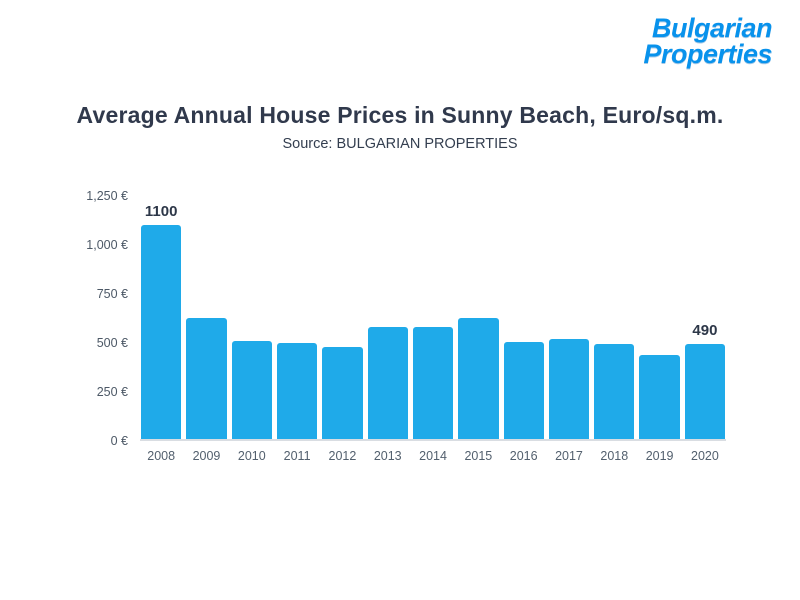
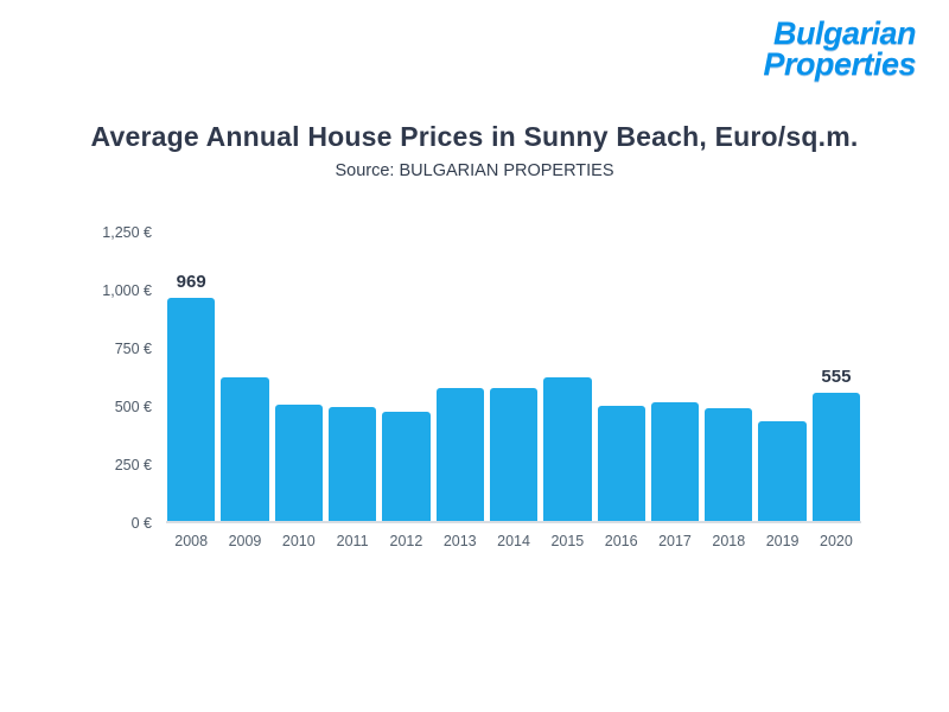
2008: 1100 -> 969
2020: 490 -> 555
